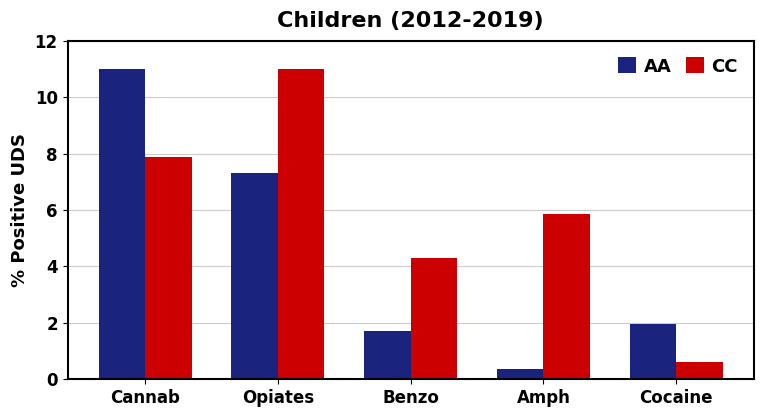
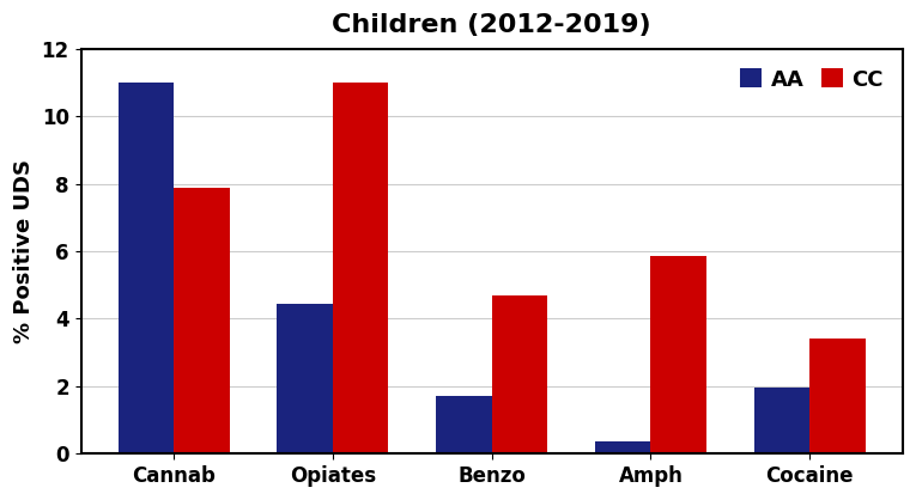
AA/Opiates: 7.30 -> 4.45
CC/Benzo: 4.30 -> 4.70
CC/Cocaine: 0.60 -> 3.40
